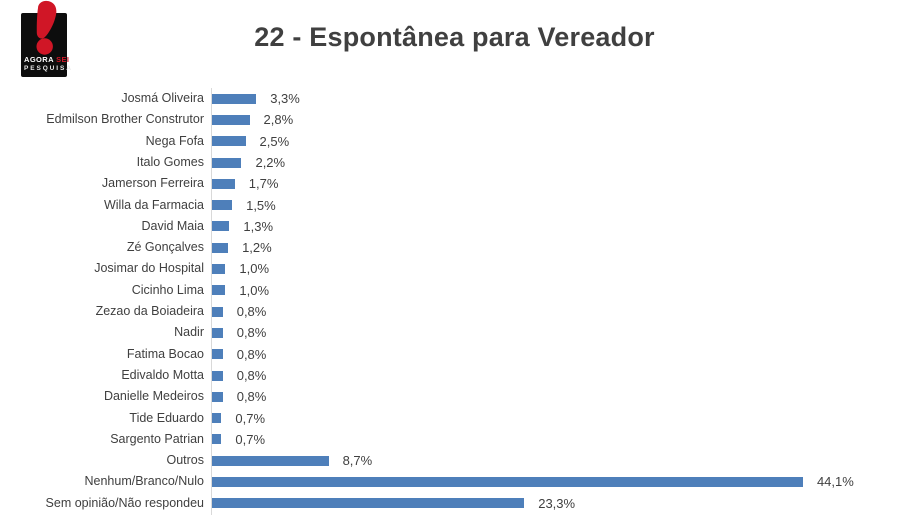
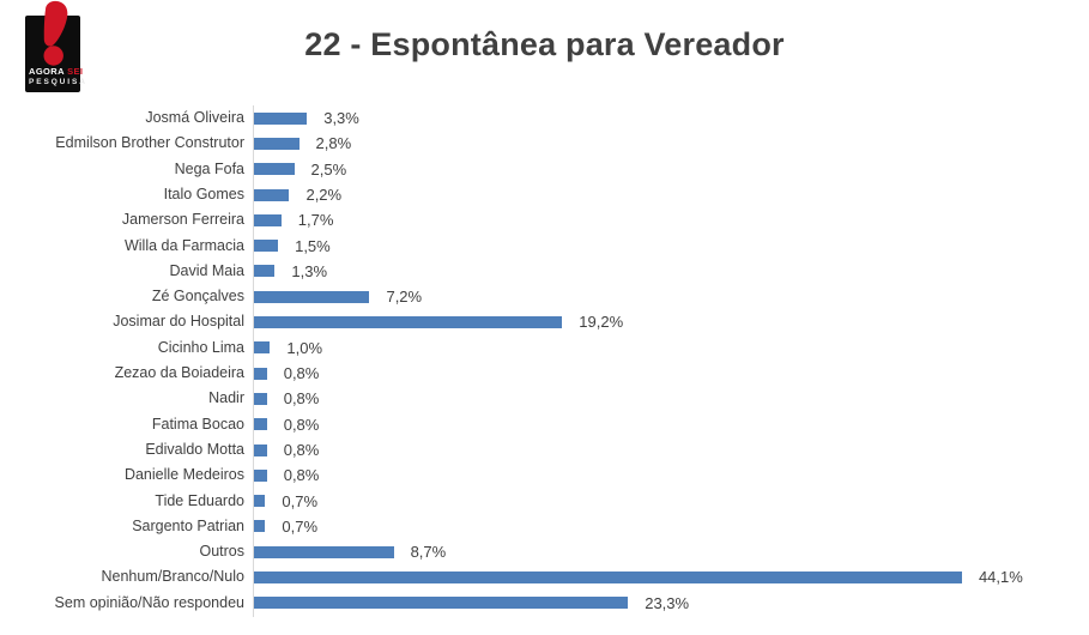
Zé Gonçalves: 1,2% -> 7,2%
Josimar do Hospital: 1,0% -> 19,2%
